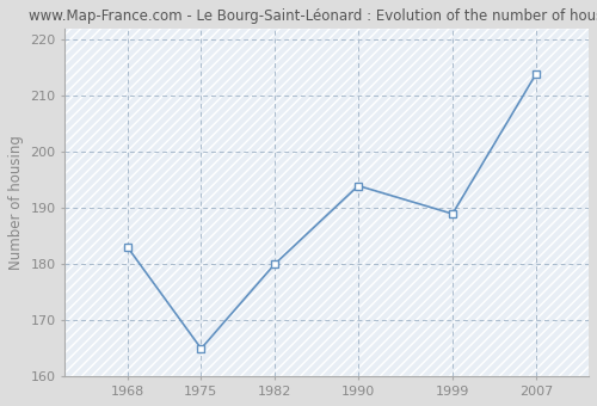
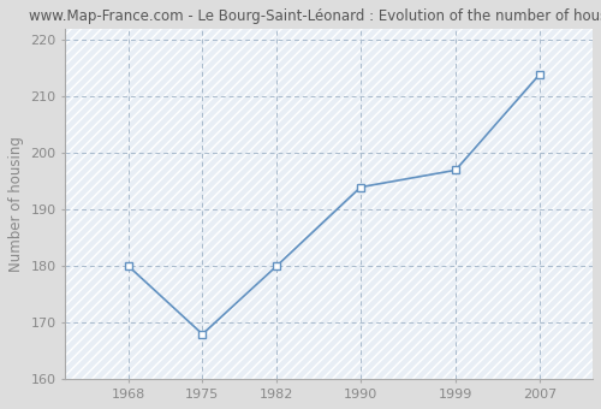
1968: 183 -> 180
1975: 165 -> 168
1999: 189 -> 197
